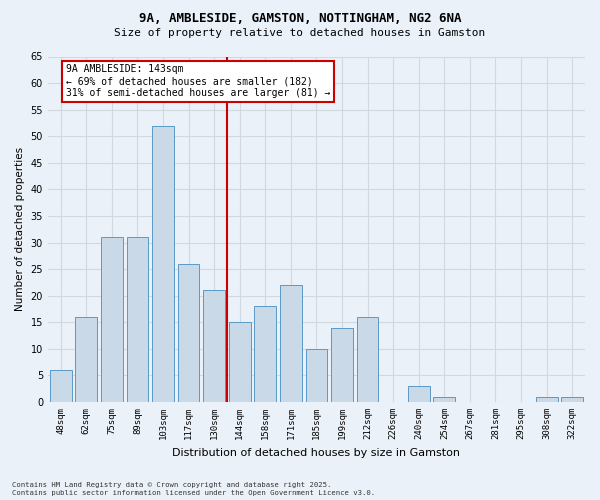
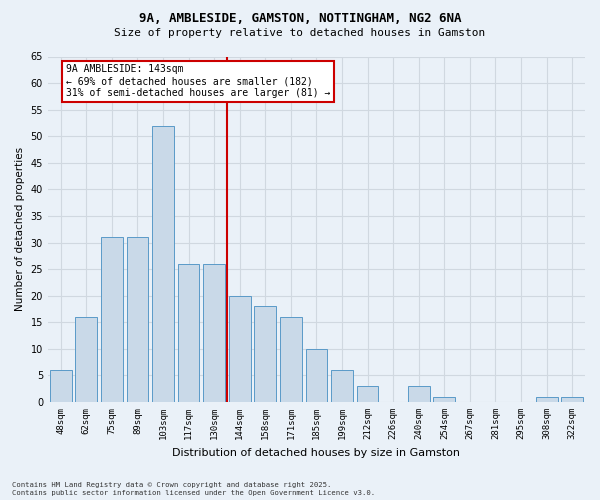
130sqm: 21 -> 26
144sqm: 15 -> 20
171sqm: 22 -> 16
199sqm: 14 -> 6
212sqm: 16 -> 3
